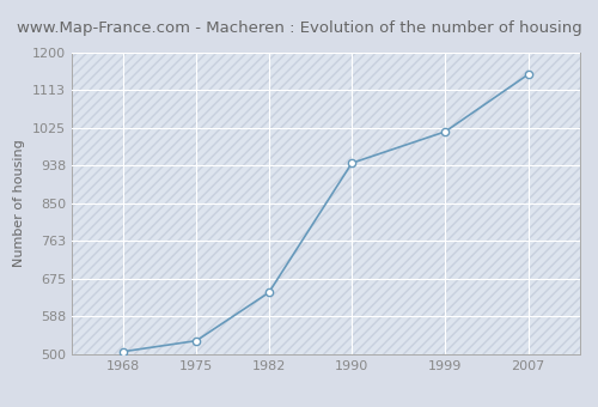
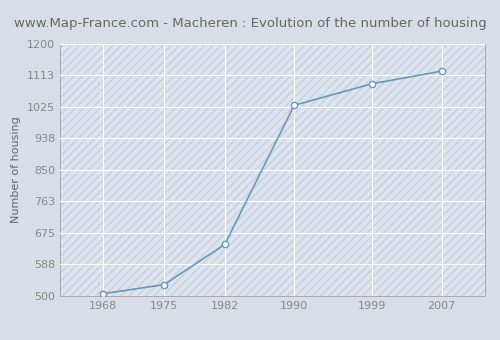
1990: 944 -> 1030
1999: 1017 -> 1090
2007: 1150 -> 1125
